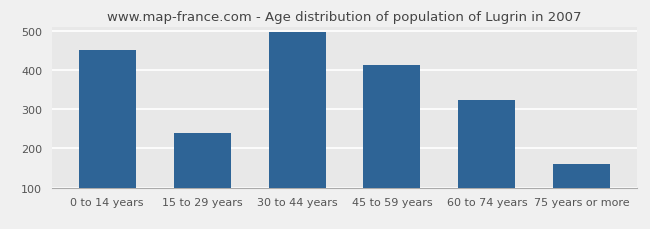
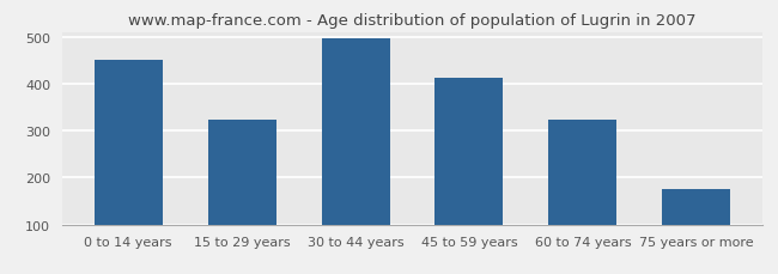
15 to 29 years: 240 -> 322
75 years or more: 160 -> 176
